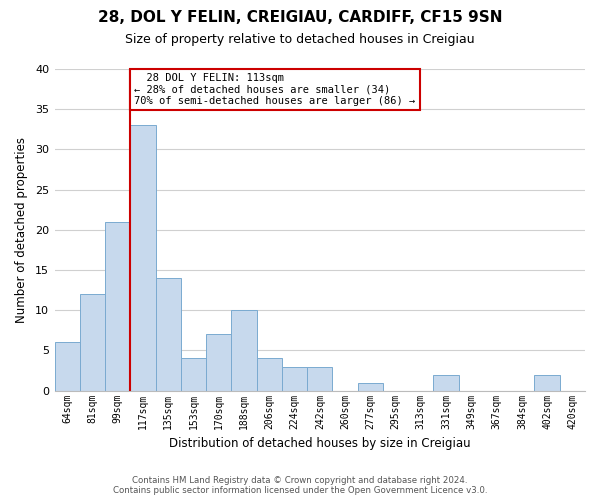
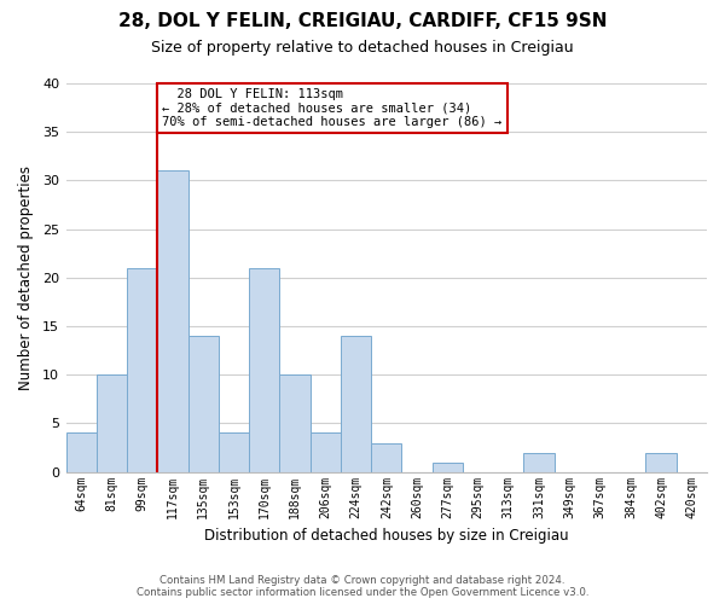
64sqm: 6 -> 4
81sqm: 12 -> 10
117sqm: 33 -> 31
170sqm: 7 -> 21
224sqm: 3 -> 14
